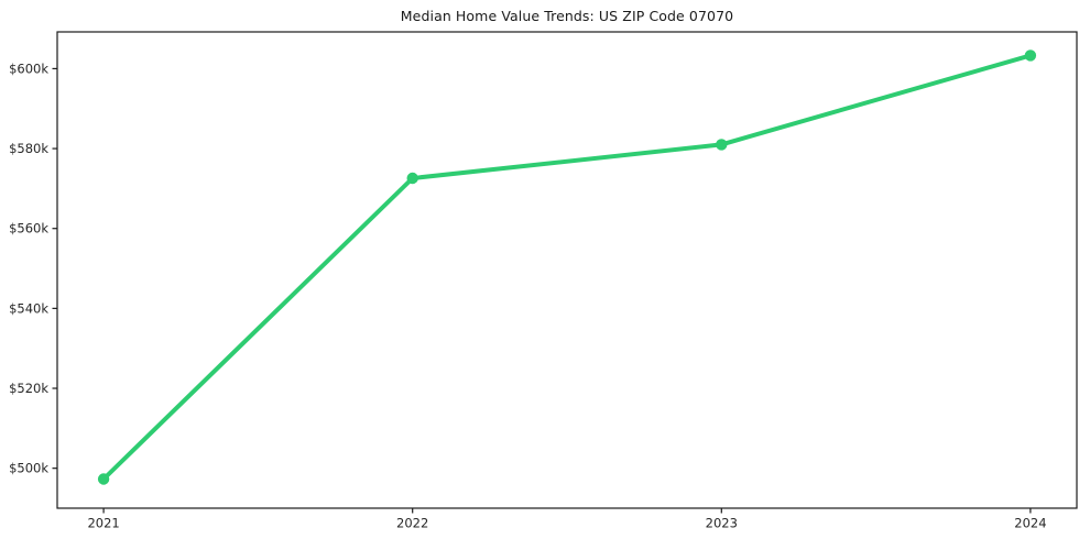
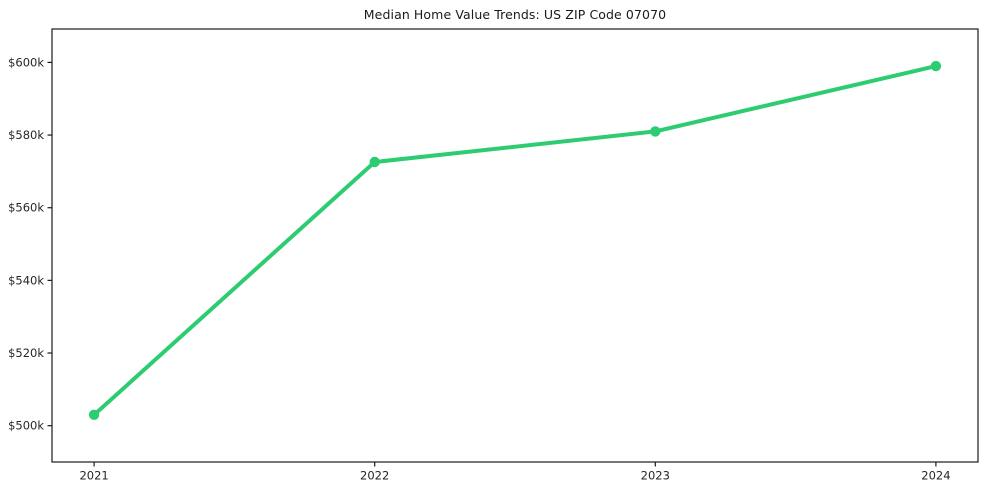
2021: $497k -> $503k
2024: $603k -> $599k
